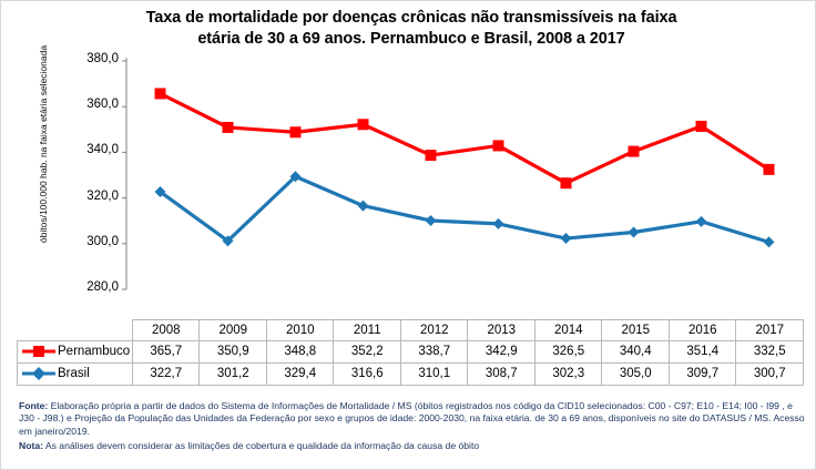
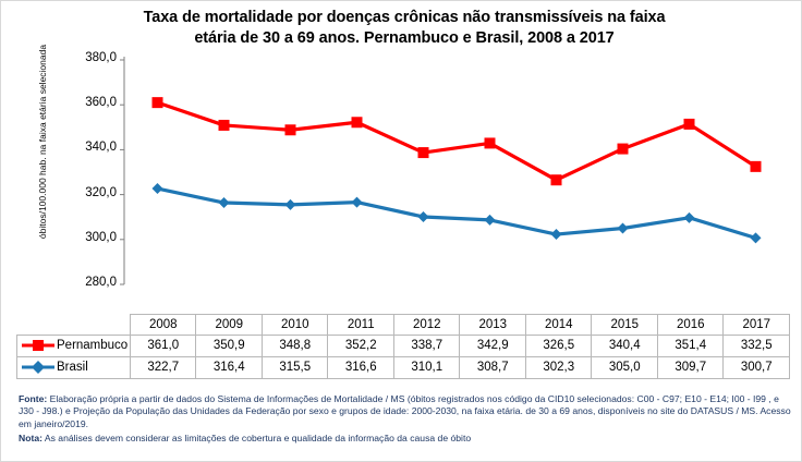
Pernambuco/2008: 365,7 -> 361,0
Brasil/2009: 301,2 -> 316,4
Brasil/2010: 329,4 -> 315,5
